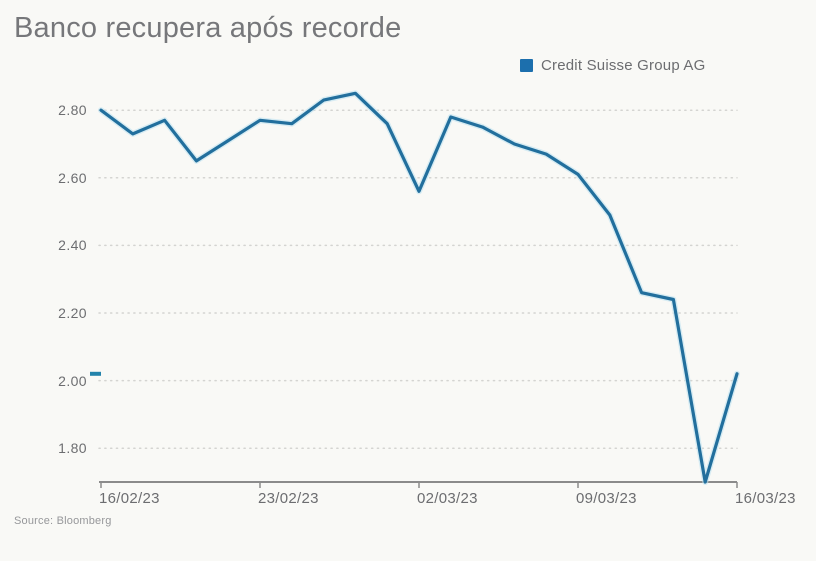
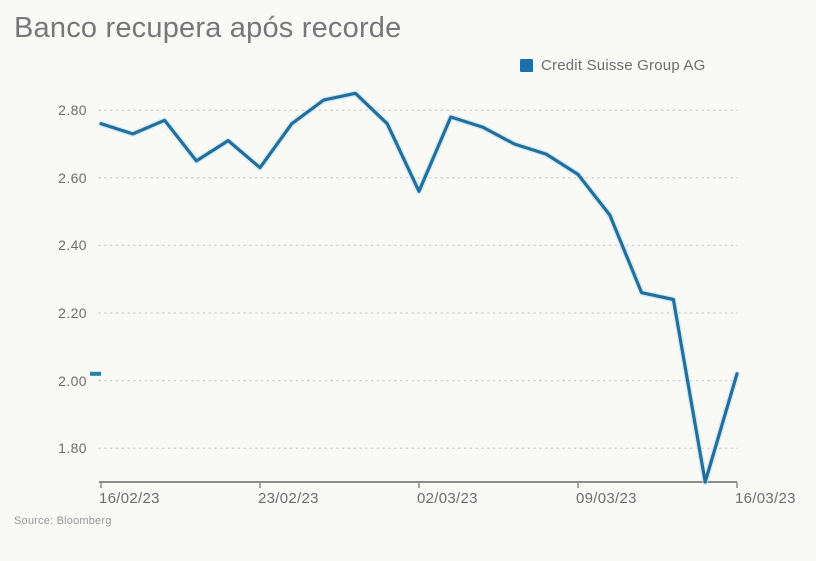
16/02/23: 2.80 -> 2.76
23/02/23: 2.77 -> 2.63
